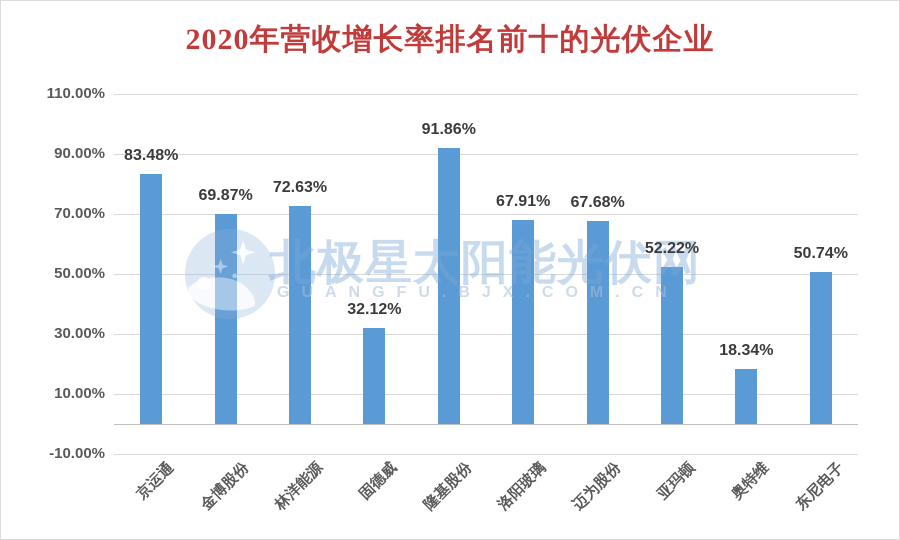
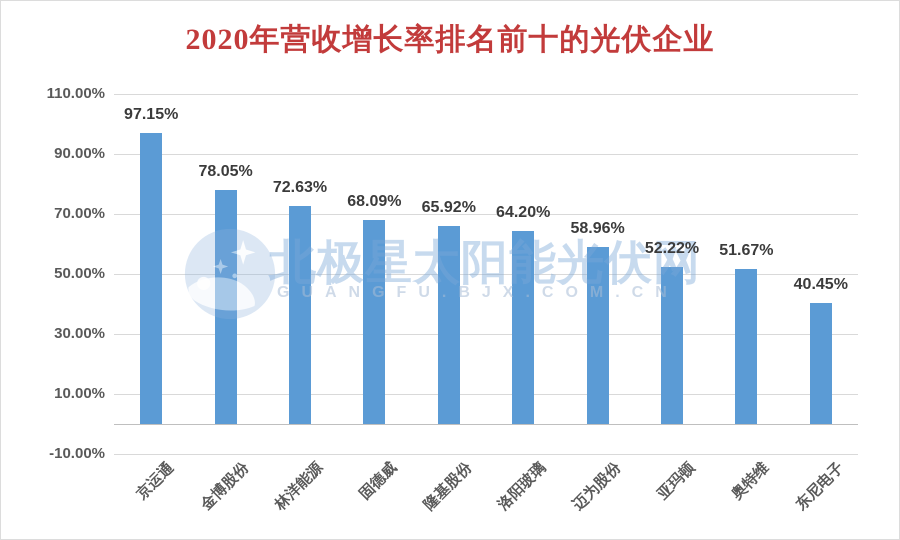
京运通: 83.48% -> 97.15%
金博股份: 69.87% -> 78.05%
固德威: 32.12% -> 68.09%
隆基股份: 91.86% -> 65.92%
洛阳玻璃: 67.91% -> 64.20%
迈为股份: 67.68% -> 58.96%
奥特维: 18.34% -> 51.67%
东尼电子: 50.74% -> 40.45%
